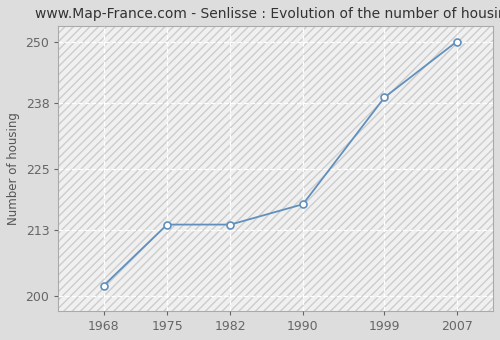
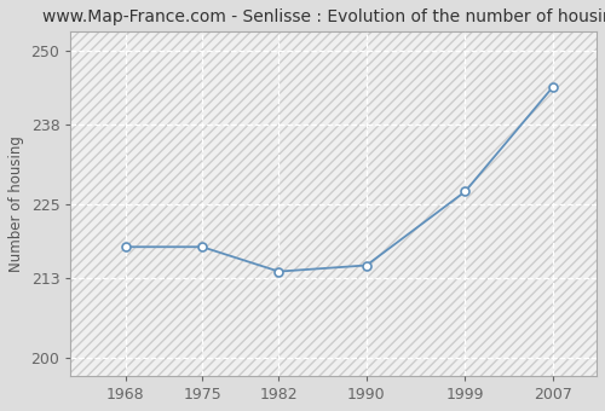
1968: 202 -> 218
1975: 214 -> 218
1990: 218 -> 215
1999: 239 -> 227
2007: 250 -> 244
